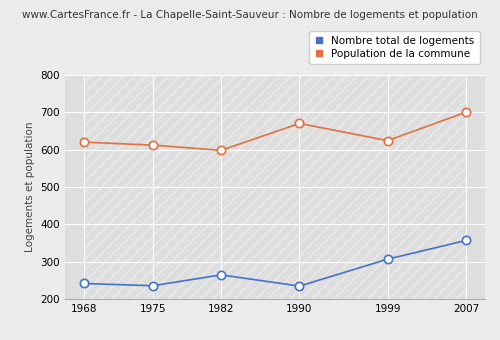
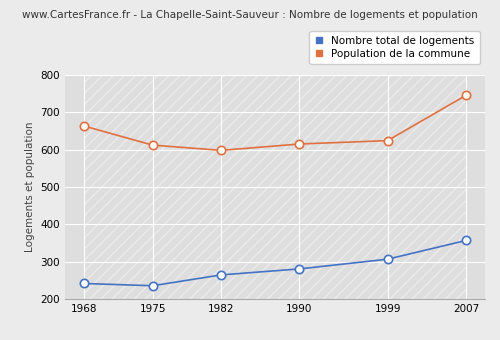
Population de la commune/1968: 620 -> 663
Nombre total de logements/1990: 235 -> 281
Population de la commune/1990: 670 -> 615
Population de la commune/2007: 700 -> 745
